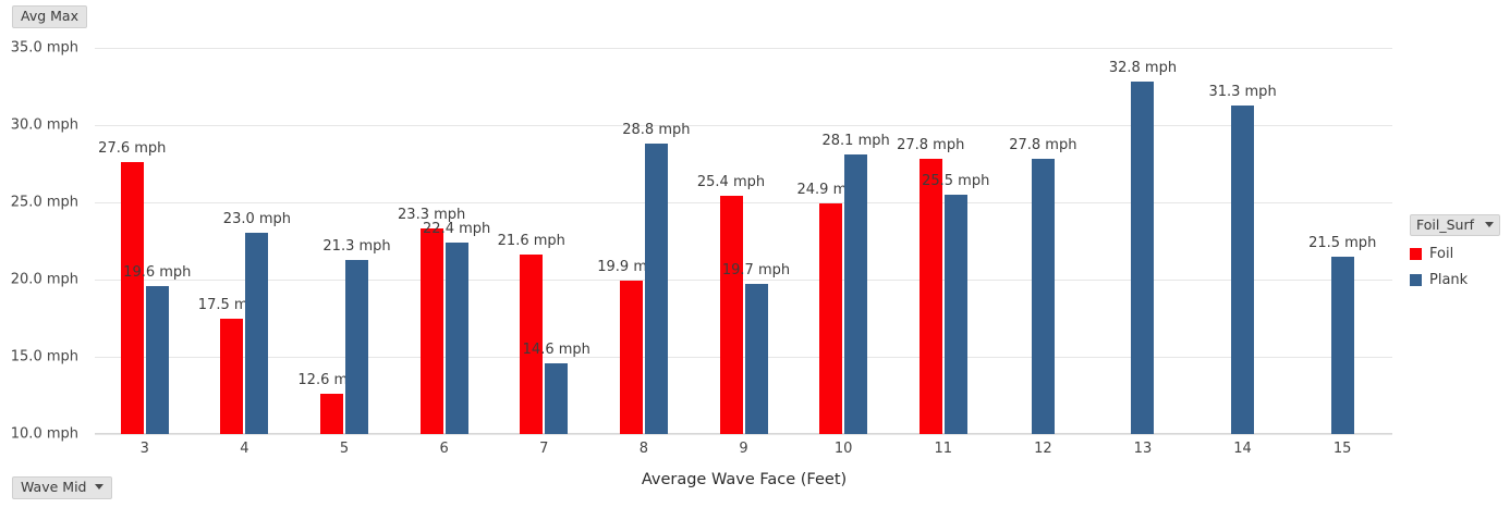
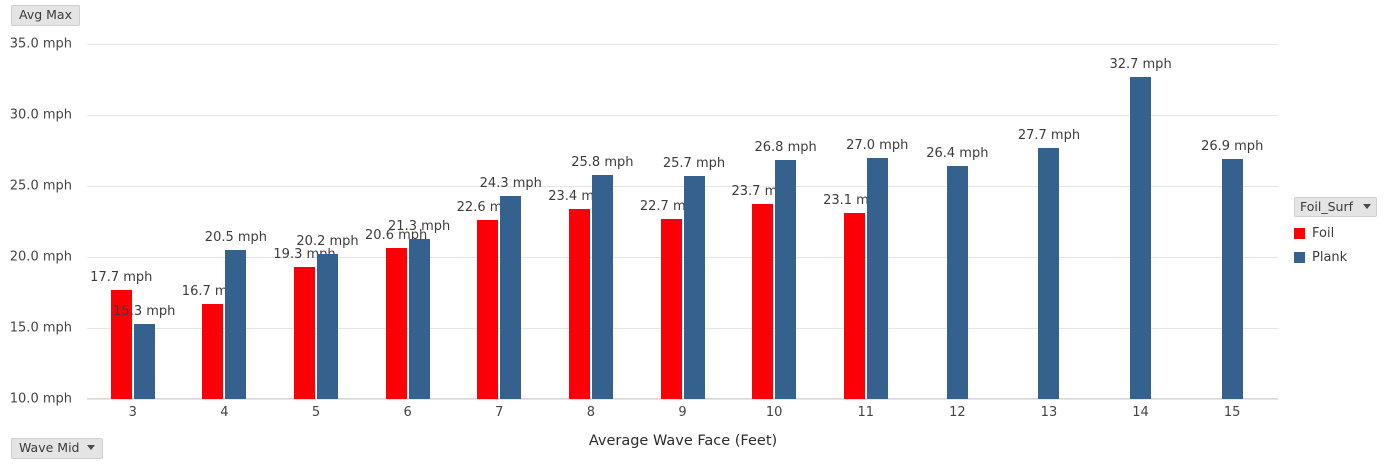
Foil/3: 27.6 -> 17.7
Plank/3: 19.6 -> 15.3
Foil/4: 17.5 -> 16.7
Plank/4: 23.0 -> 20.5
Foil/5: 12.6 -> 19.3
Plank/5: 21.3 -> 20.2
Foil/6: 23.3 -> 20.6
Plank/6: 22.4 -> 21.3
Foil/7: 21.6 -> 22.6
Plank/7: 14.6 -> 24.3
Foil/8: 19.9 -> 23.4
Plank/8: 28.8 -> 25.8
Foil/9: 25.4 -> 22.7
Plank/9: 19.7 -> 25.7
Foil/10: 24.9 -> 23.7
Plank/10: 28.1 -> 26.8
Foil/11: 27.8 -> 23.1
Plank/11: 25.5 -> 27.0
Plank/12: 27.8 -> 26.4
Plank/13: 32.8 -> 27.7
Plank/14: 31.3 -> 32.7
Plank/15: 21.5 -> 26.9
